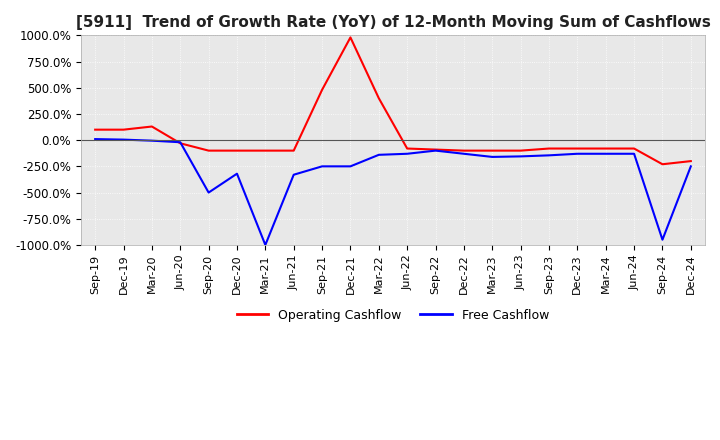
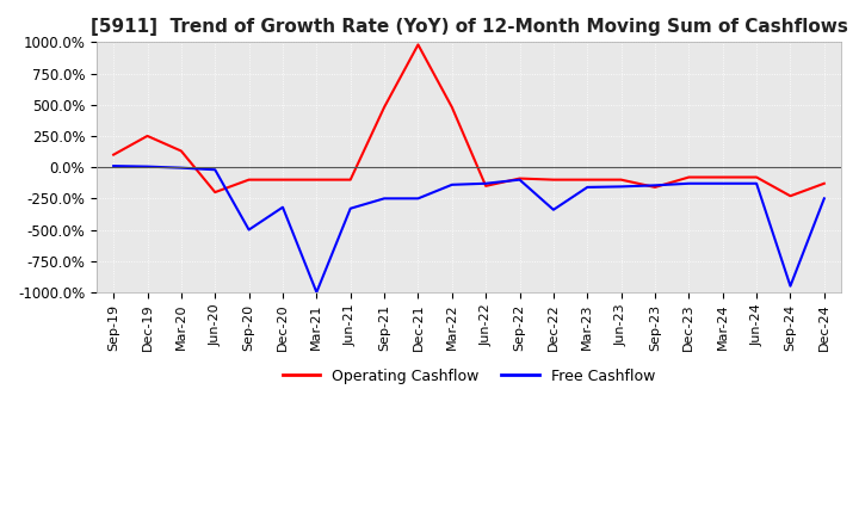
Operating Cashflow/Dec-19: 100% -> 250%
Operating Cashflow/Jun-20: -30% -> -200%
Operating Cashflow/Mar-22: 400% -> 480%
Operating Cashflow/Jun-22: -80% -> -150%
Free Cashflow/Dec-22: -130% -> -340%
Operating Cashflow/Sep-23: -80% -> -160%
Operating Cashflow/Dec-24: -200% -> -130%
